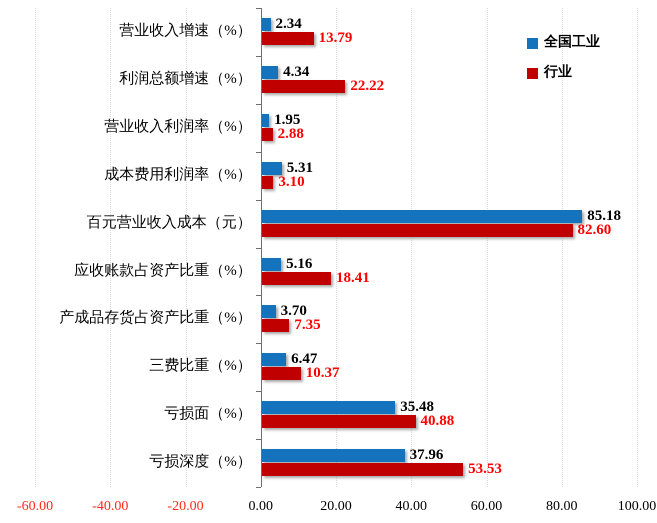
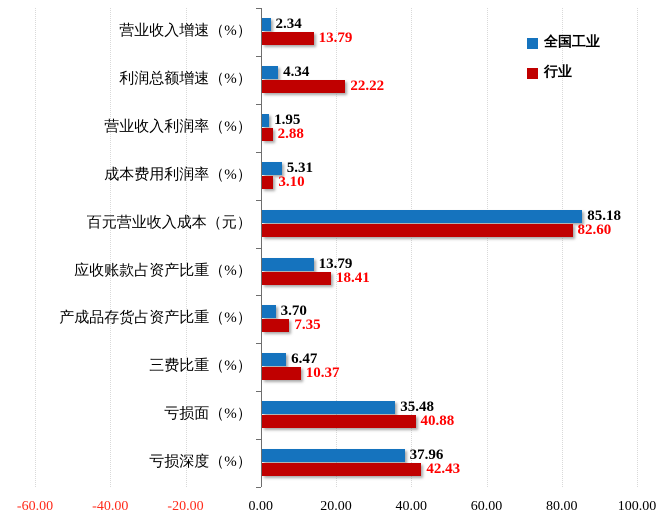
全国工业/应收账款占资产比重（%）: 5.16 -> 13.79
行业/亏损深度（%）: 53.53 -> 42.43
